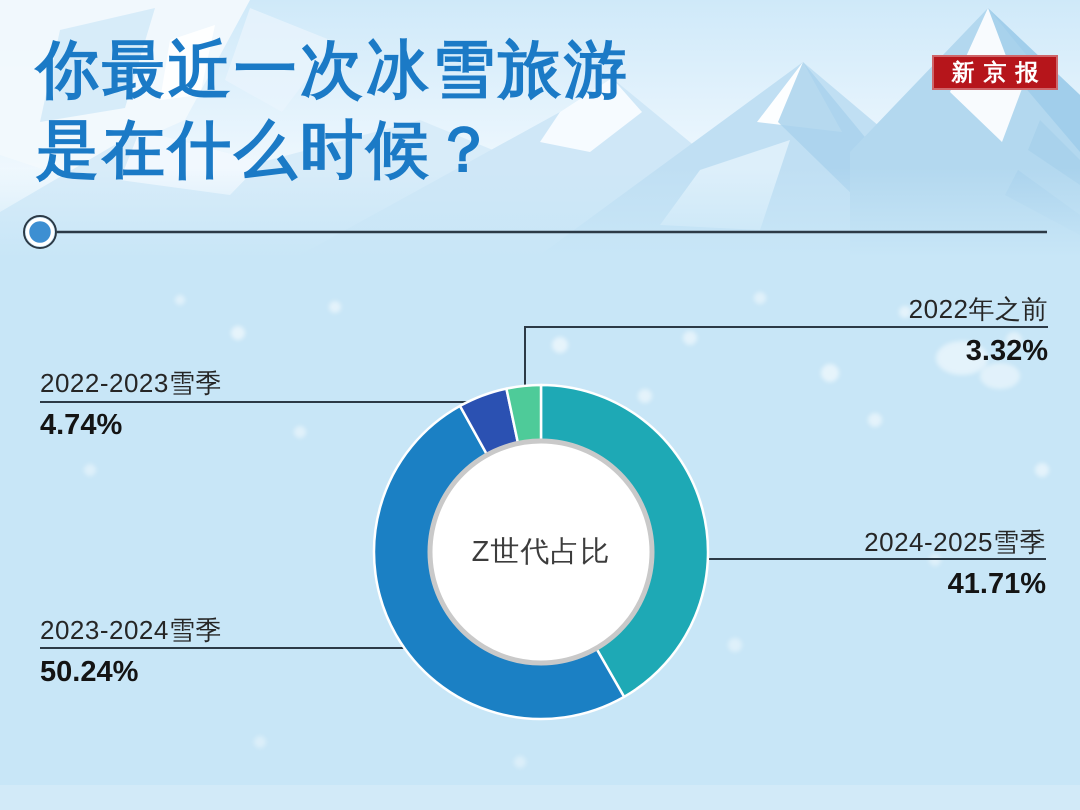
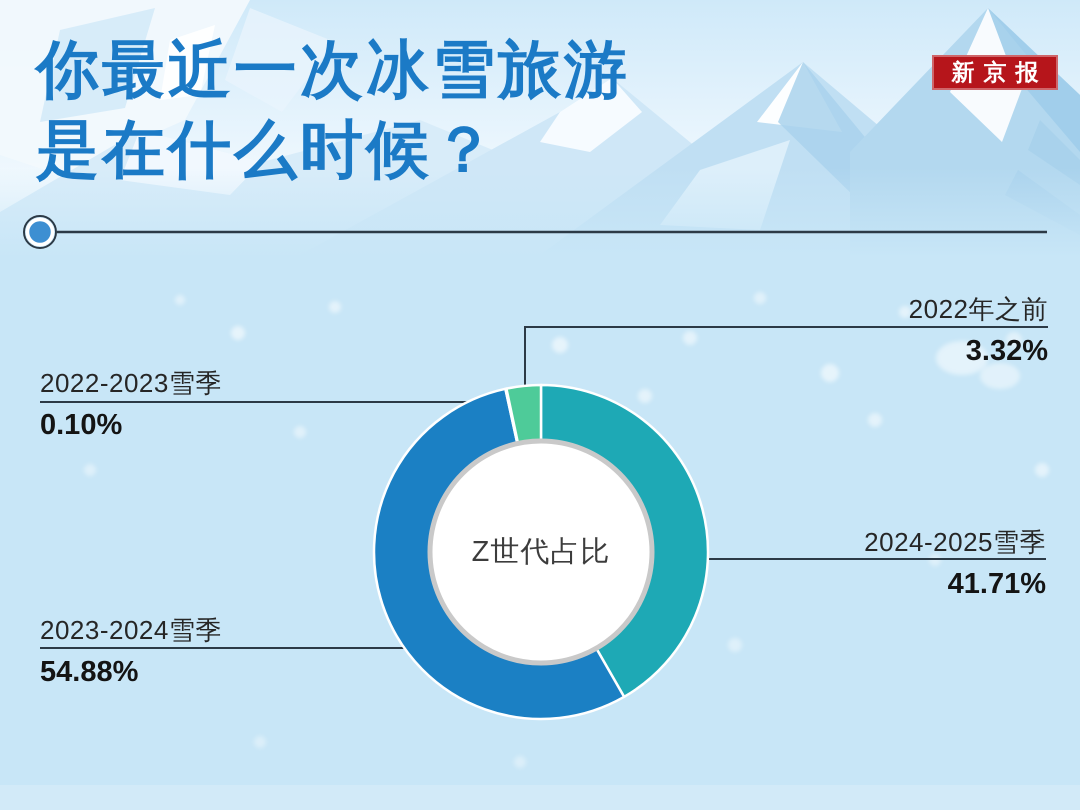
2023-2024雪季: 50.24% -> 54.88%
2022-2023雪季: 4.74% -> 0.10%
